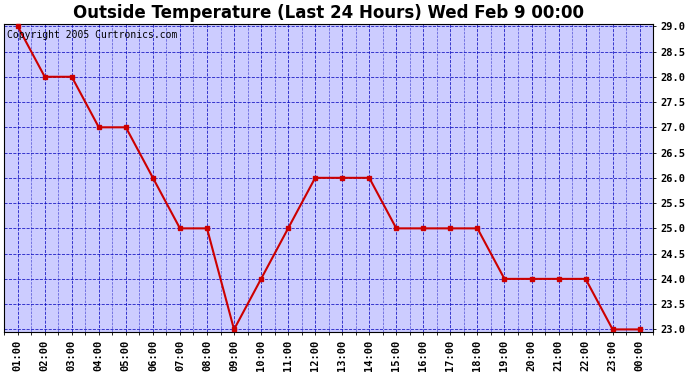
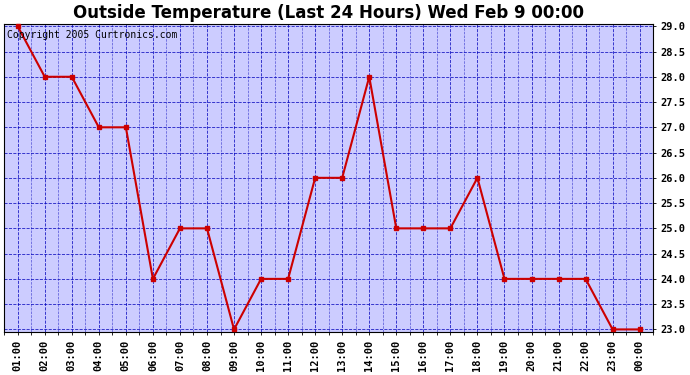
06:00: 26 -> 24
11:00: 25 -> 24
14:00: 26 -> 28
18:00: 25 -> 26
